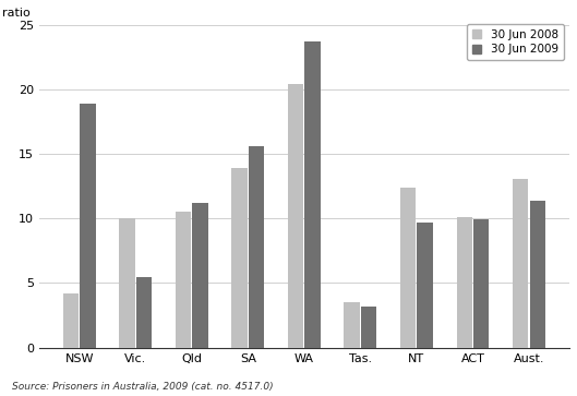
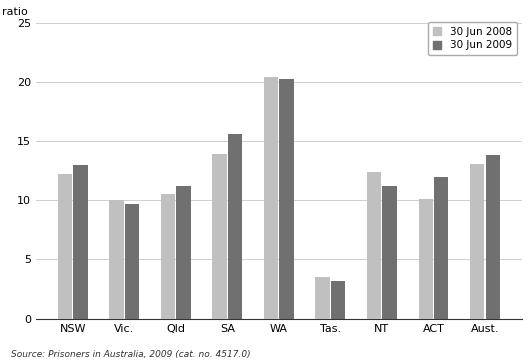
30 Jun 2008/NSW: 4.2 -> 12.2
30 Jun 2009/NSW: 18.9 -> 13.0
30 Jun 2009/Vic.: 5.5 -> 9.7
30 Jun 2009/WA: 23.7 -> 20.2
30 Jun 2009/NT: 9.7 -> 11.2
30 Jun 2009/ACT: 9.9 -> 12.0
30 Jun 2009/Aust.: 11.4 -> 13.8
